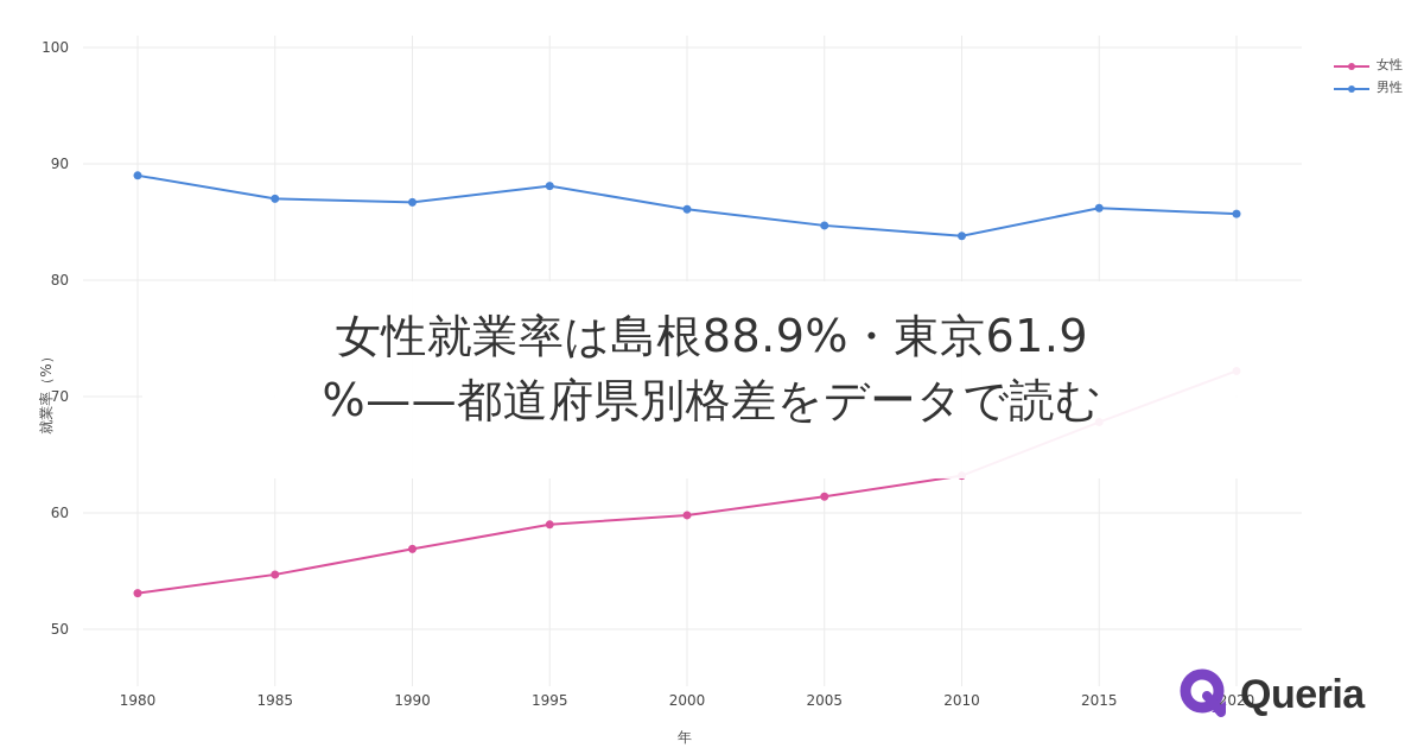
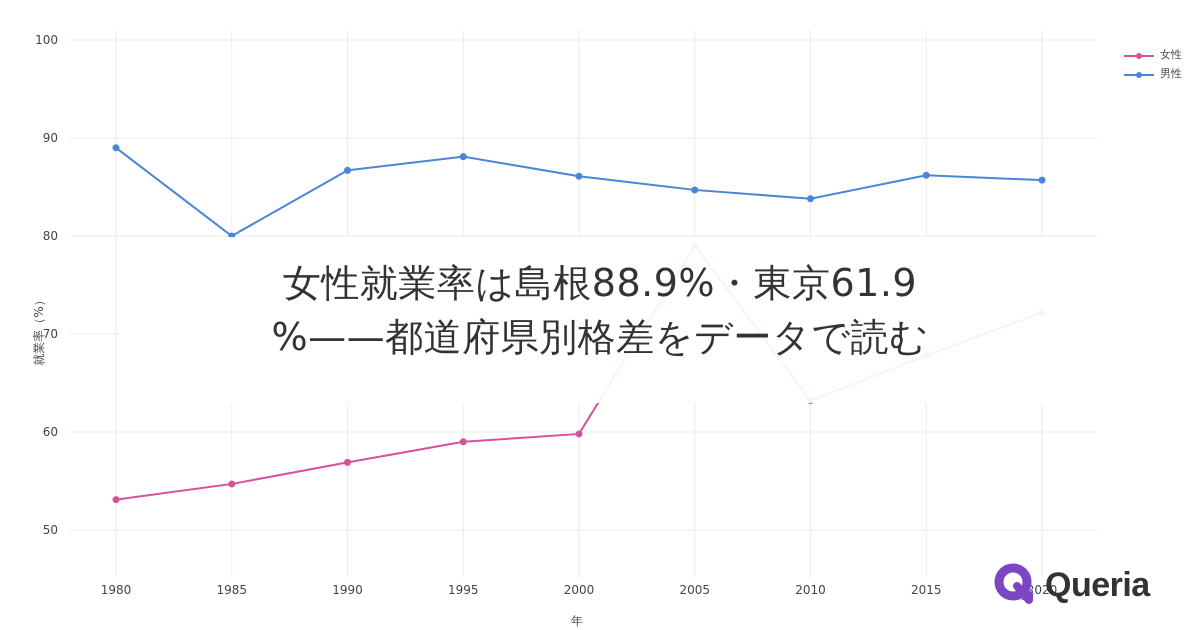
男性/1985: 87 -> 80
女性/2005: 61 -> 79
